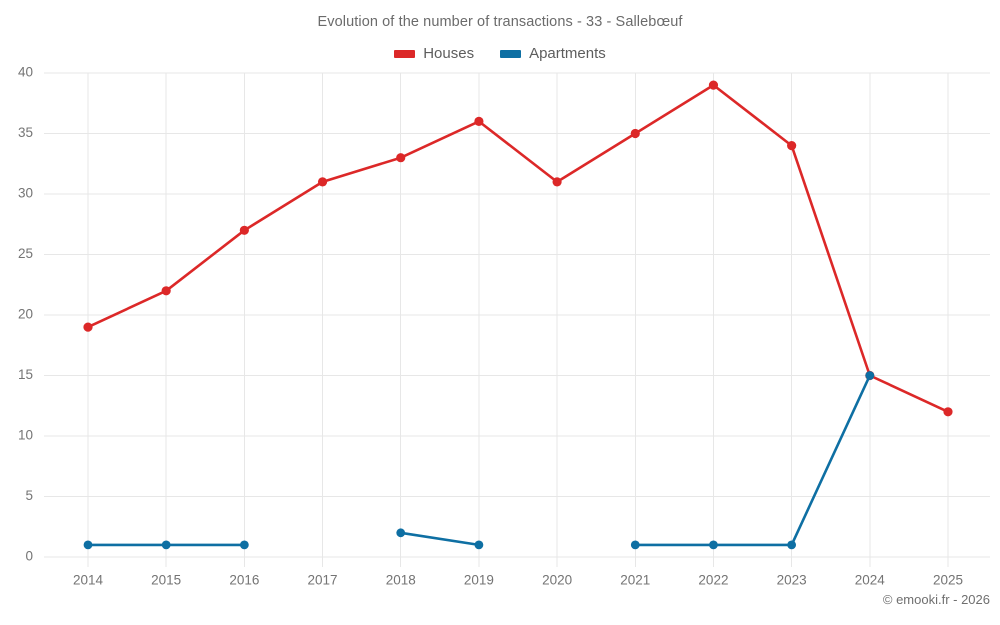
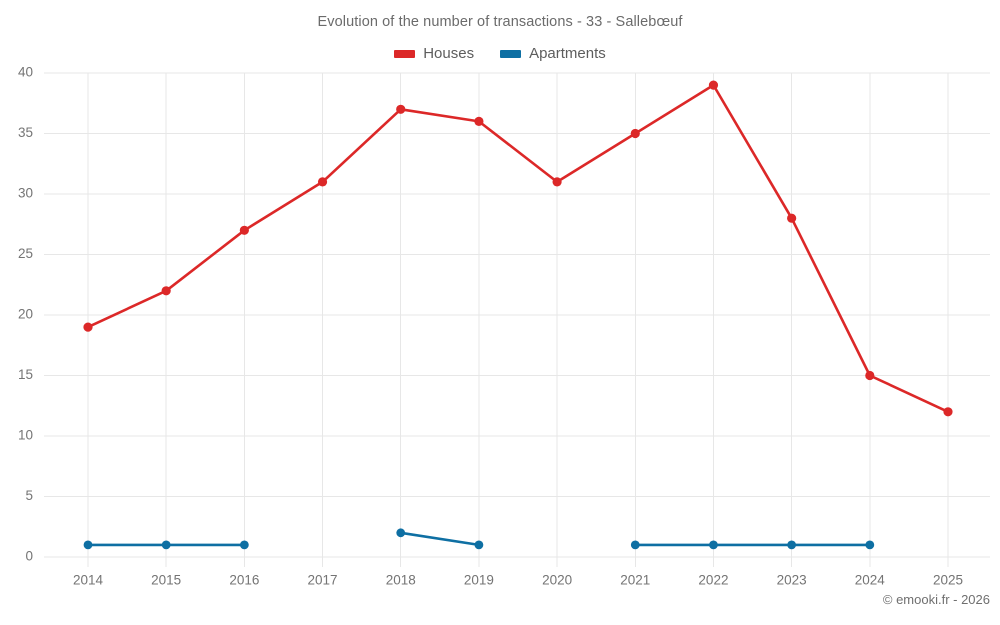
Houses/2018: 33 -> 37
Houses/2023: 34 -> 28
Apartments/2024: 15 -> 1
